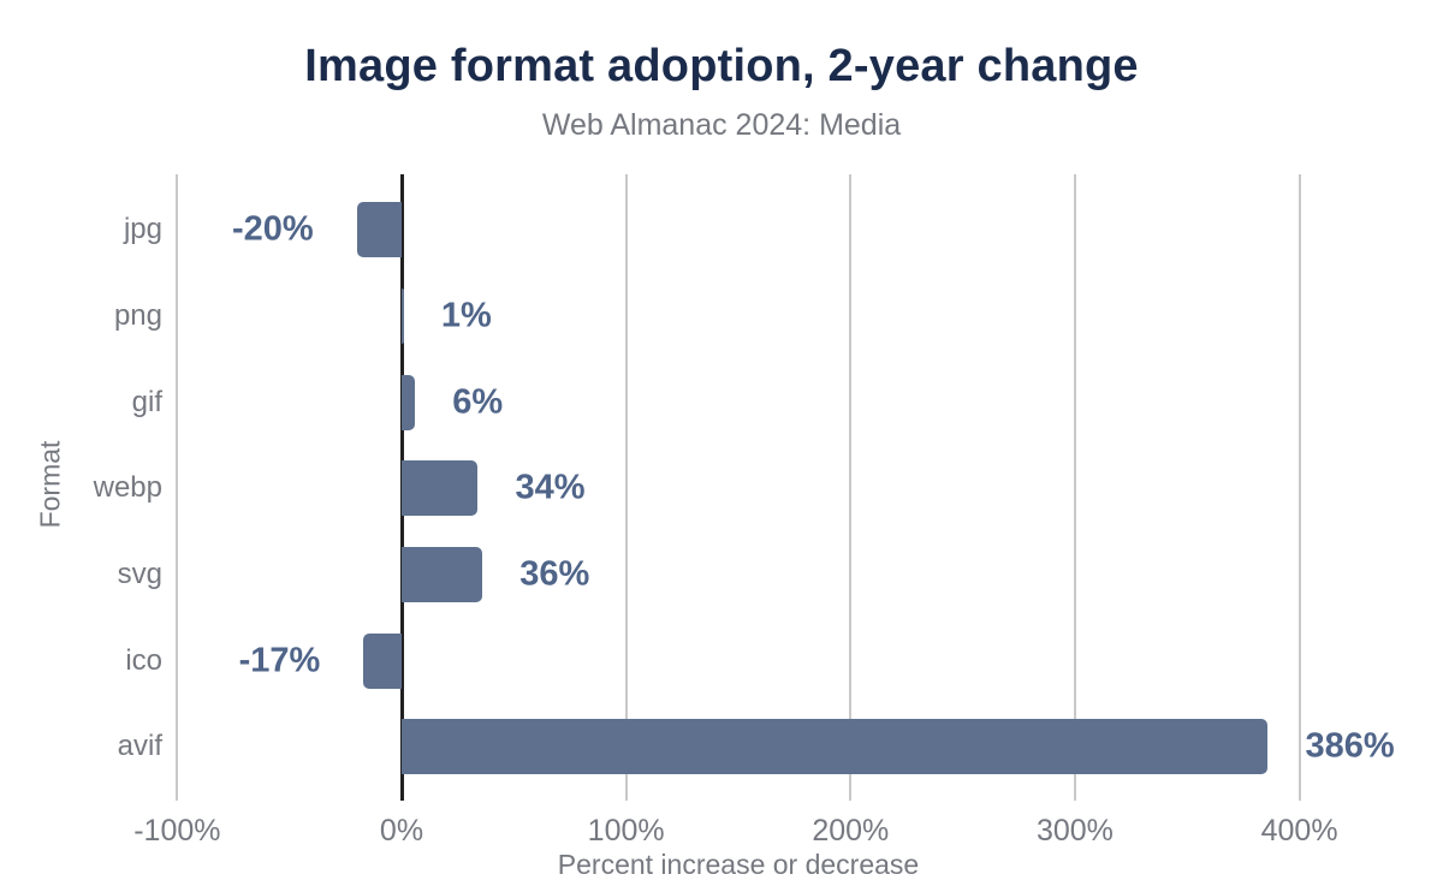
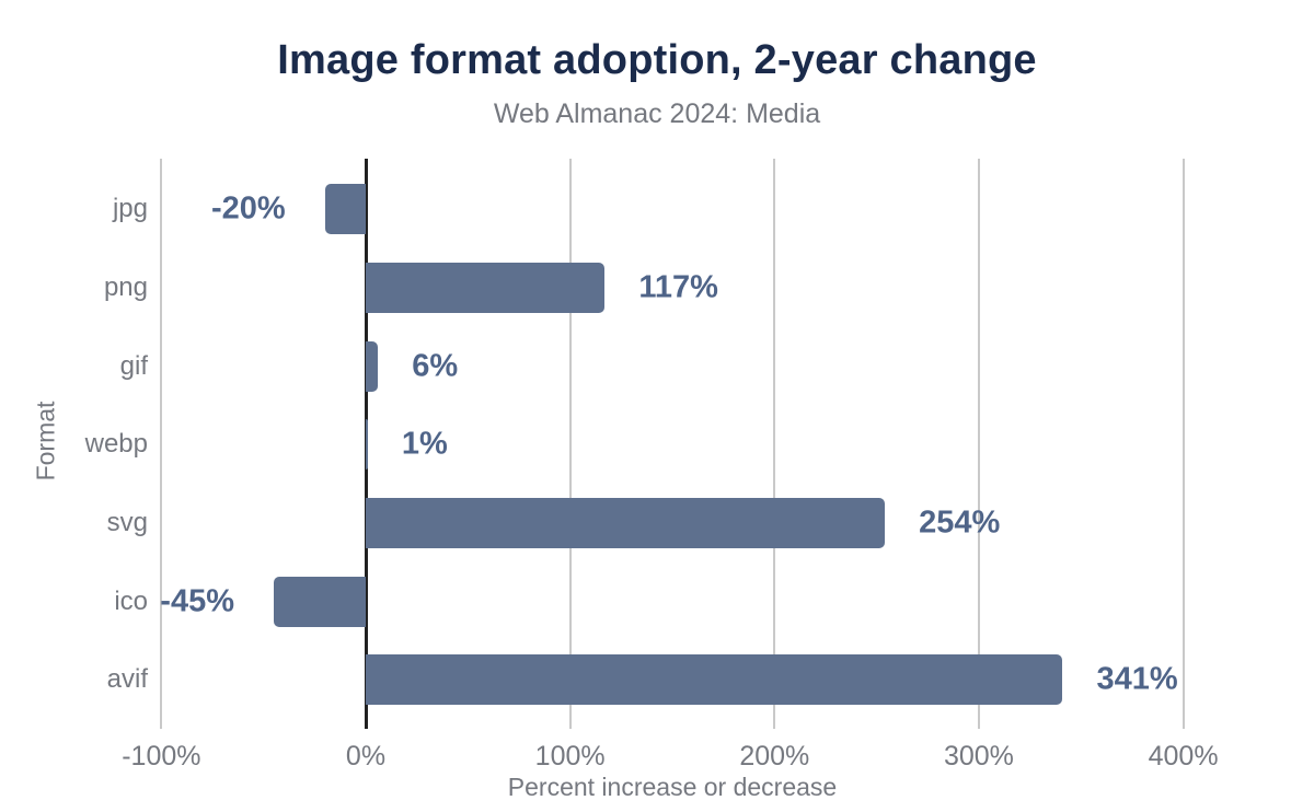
png: 1% -> 117%
webp: 34% -> 1%
svg: 36% -> 254%
ico: -17% -> -45%
avif: 386% -> 341%
